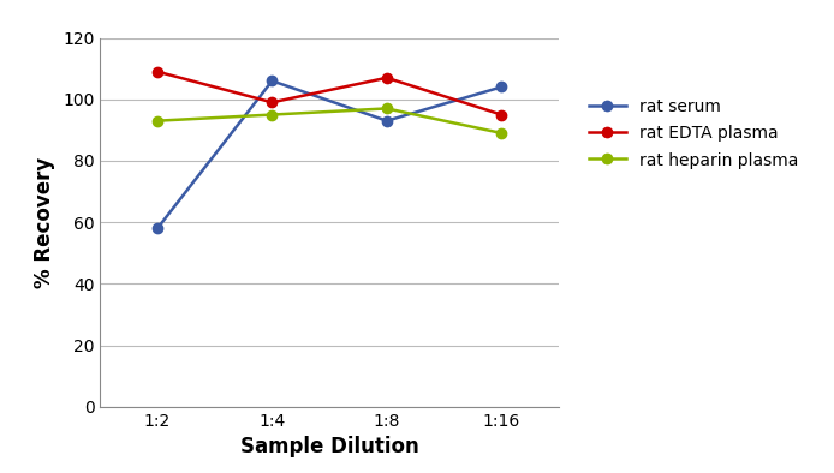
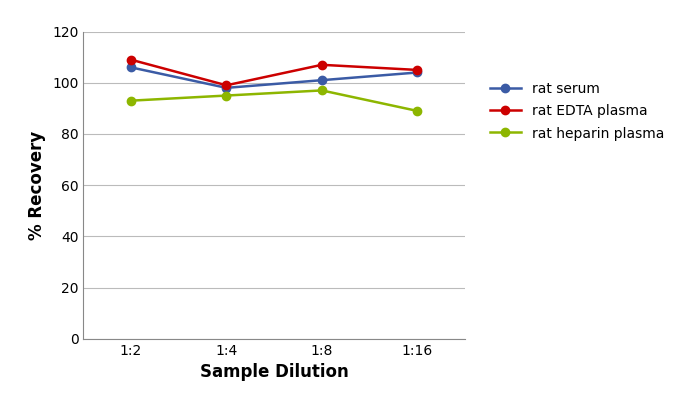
rat serum/1:2: 58 -> 106
rat serum/1:4: 106 -> 98
rat serum/1:8: 93 -> 101
rat EDTA plasma/1:16: 95 -> 105
